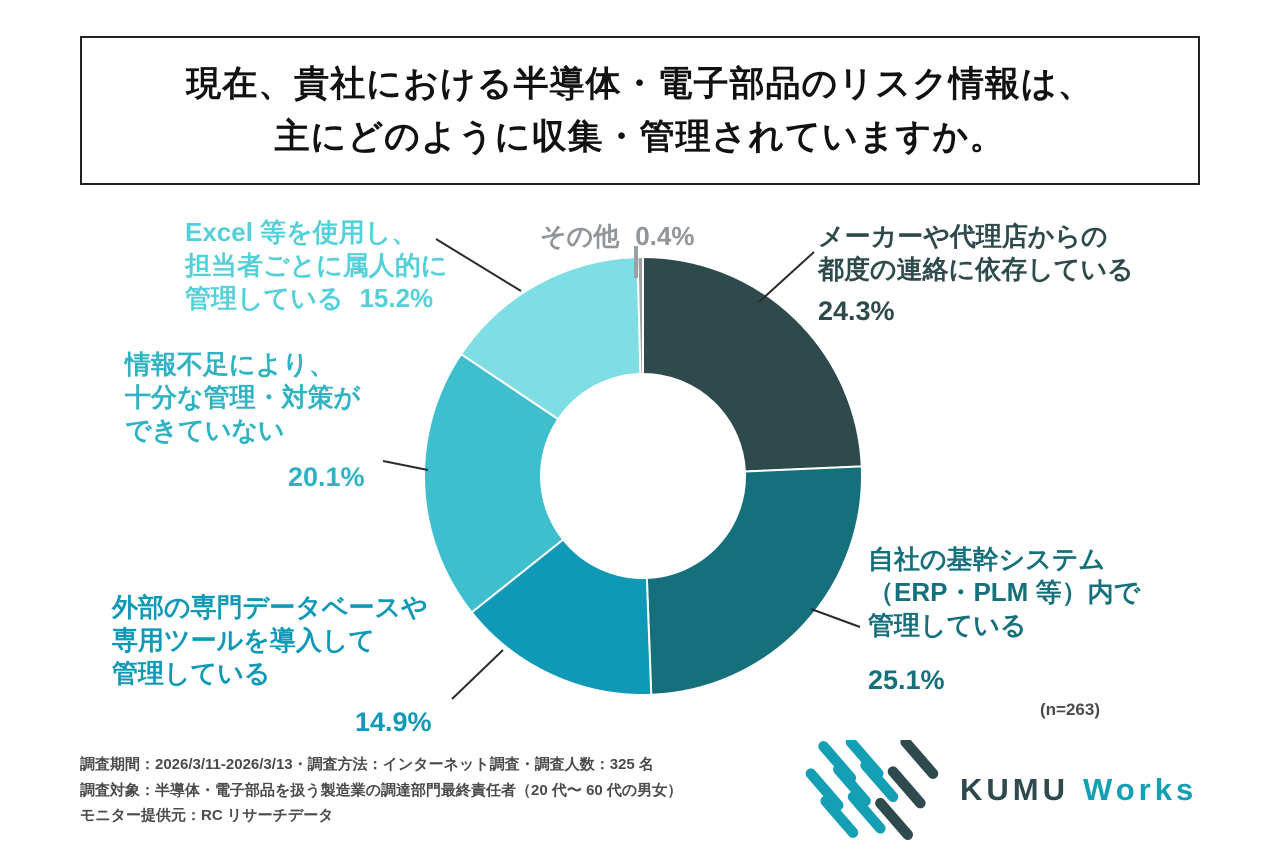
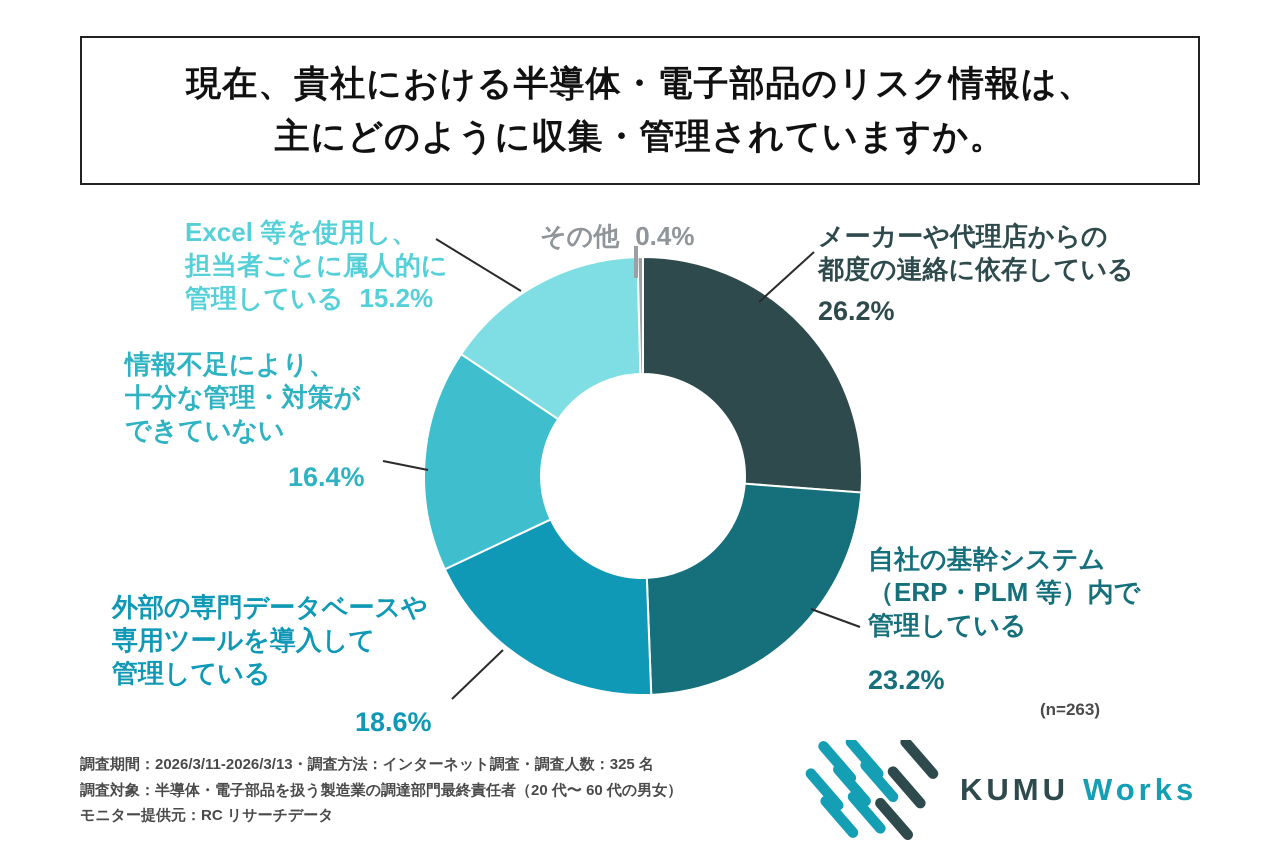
メーカーや代理店からの都度の連絡に依存している: 24.3% -> 26.2%
自社の基幹システム（ERP・PLM 等）内で管理している: 25.1% -> 23.2%
外部の専門データベースや専用ツールを導入して管理している: 14.9% -> 18.6%
情報不足により、十分な管理・対策ができていない: 20.1% -> 16.4%
